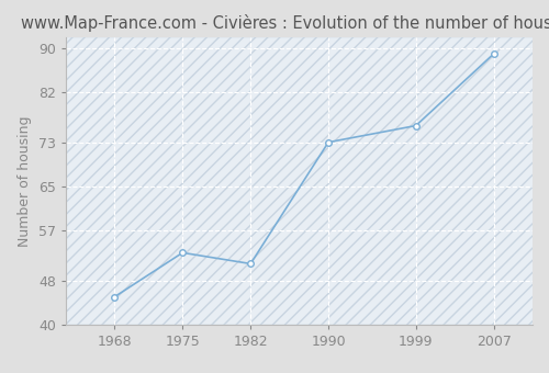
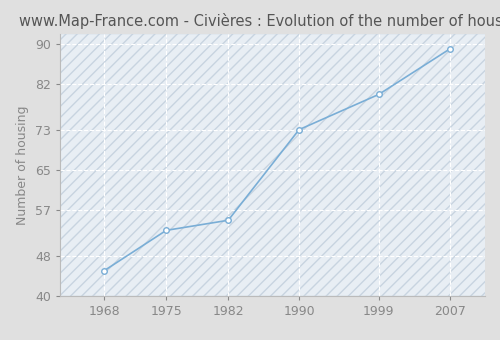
1982: 51 -> 55
1999: 76 -> 80
